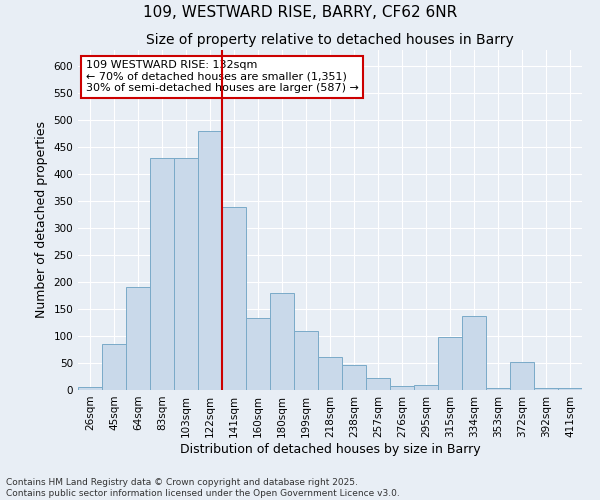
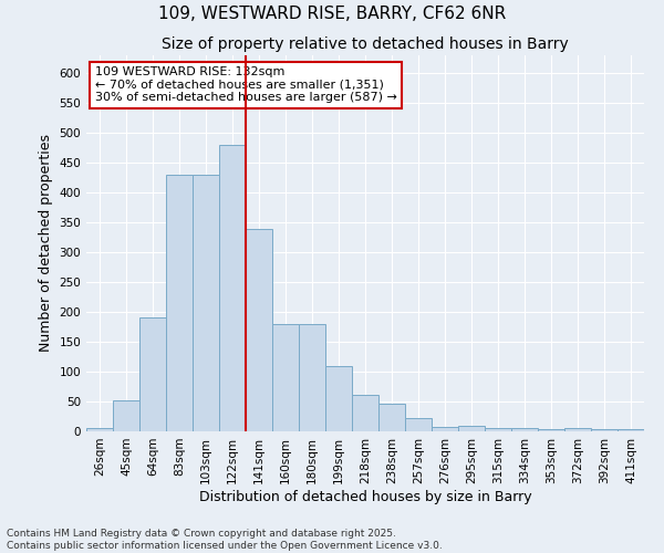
45sqm: 86 -> 52
160sqm: 134 -> 180
315sqm: 98 -> 5
334sqm: 138 -> 5
372sqm: 52 -> 5
